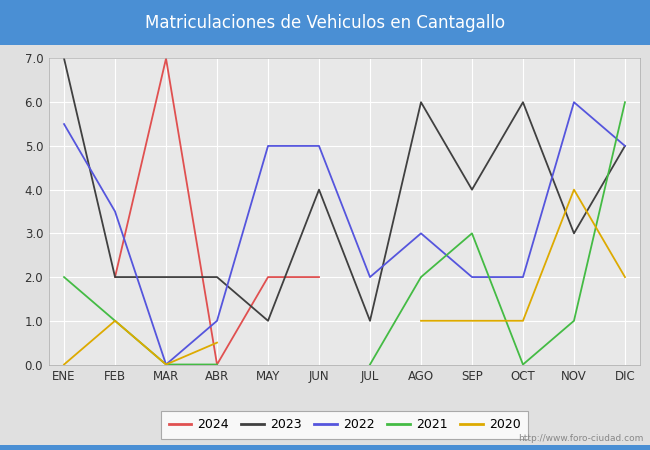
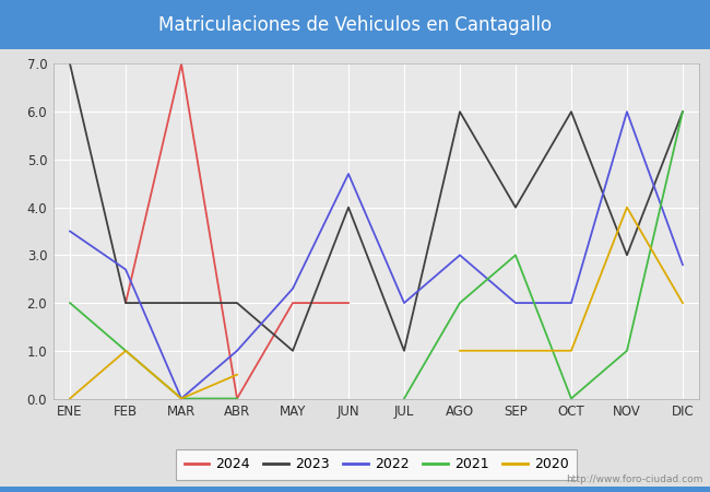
2022/ENE: 5.5 -> 3.5
2022/FEB: 3.5 -> 2.7
2022/MAY: 5.0 -> 2.3
2022/JUN: 5.0 -> 4.7
2023/DIC: 5 -> 6
2022/DIC: 5.0 -> 2.8
